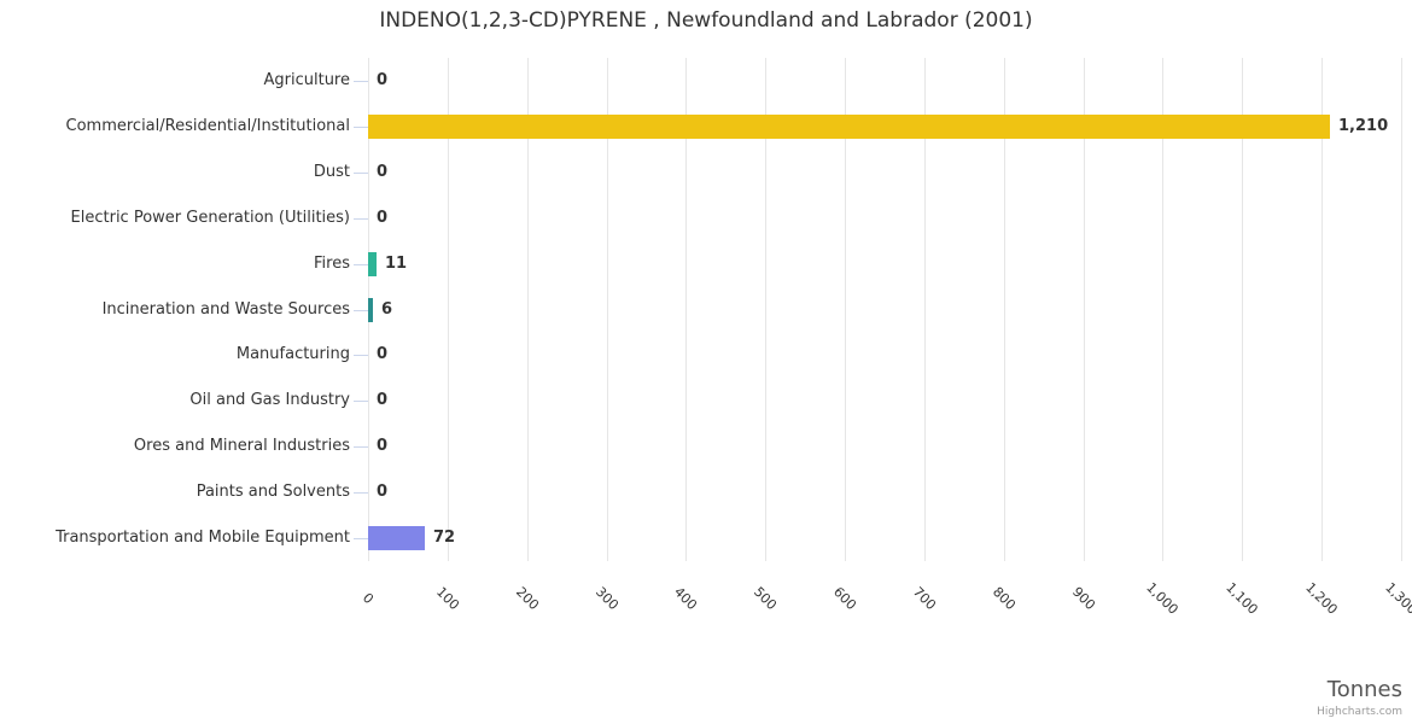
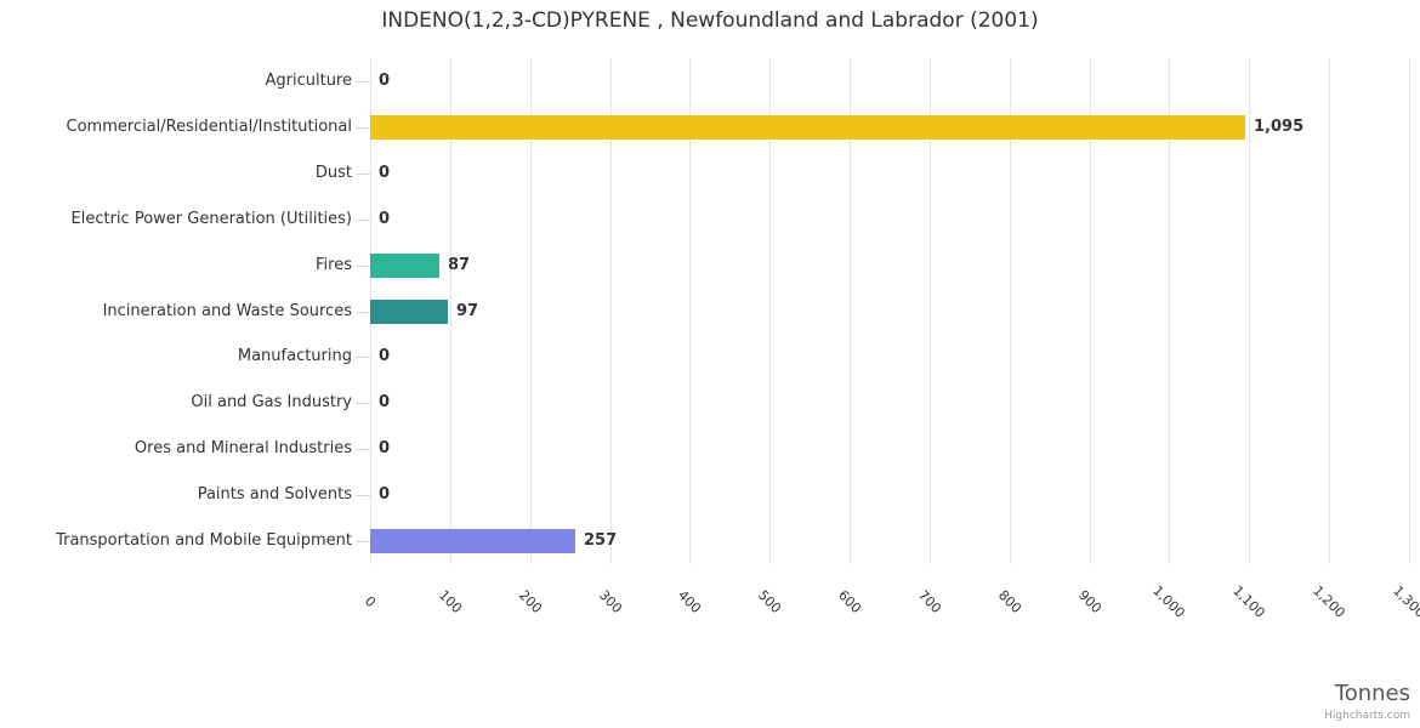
Commercial/Residential/Institutional: 1,210 -> 1,095
Fires: 11 -> 87
Incineration and Waste Sources: 6 -> 97
Transportation and Mobile Equipment: 72 -> 257
